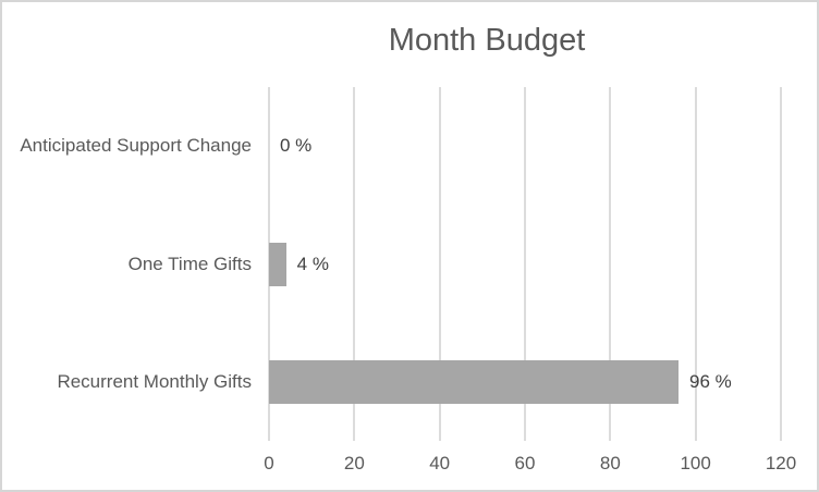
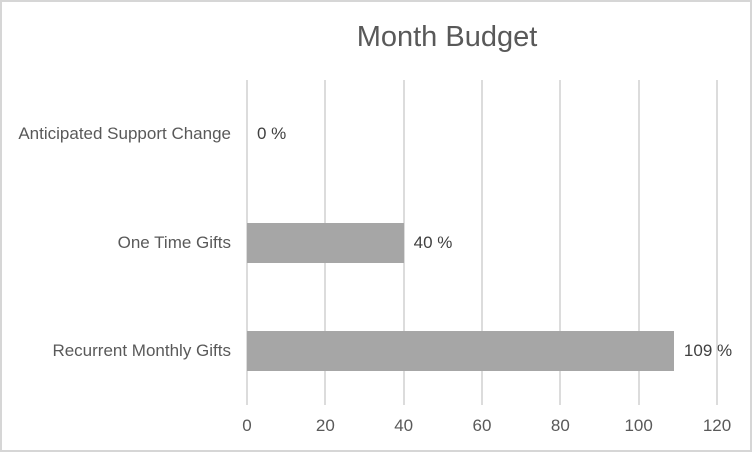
One Time Gifts: 4 -> 40
Recurrent Monthly Gifts: 96 -> 109
